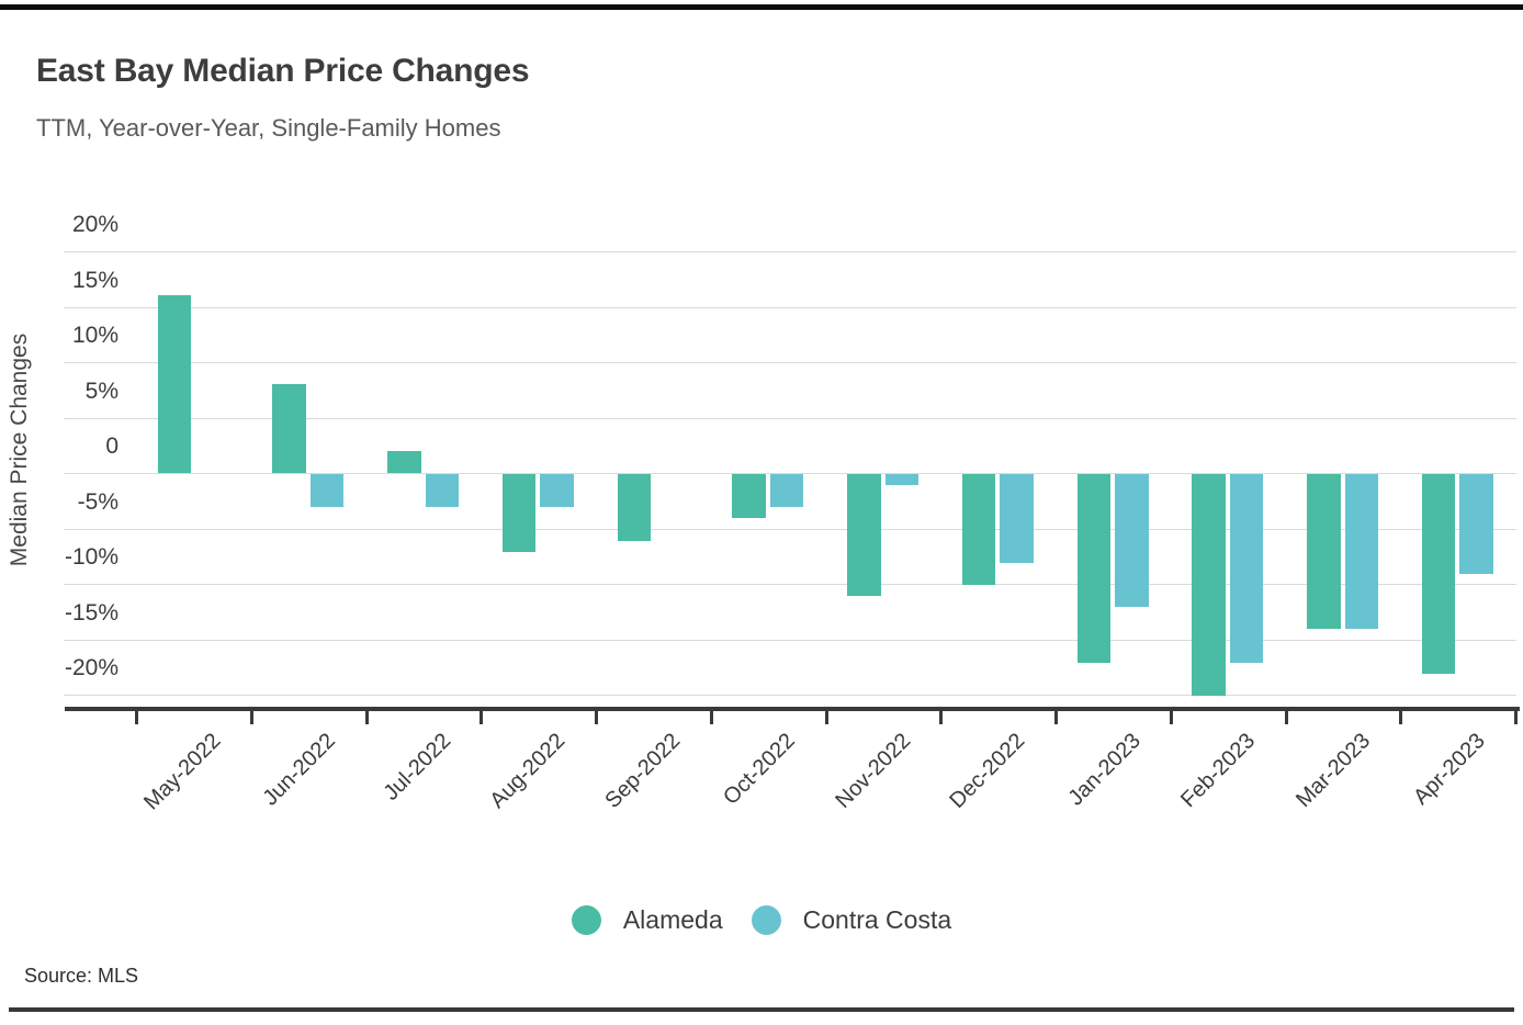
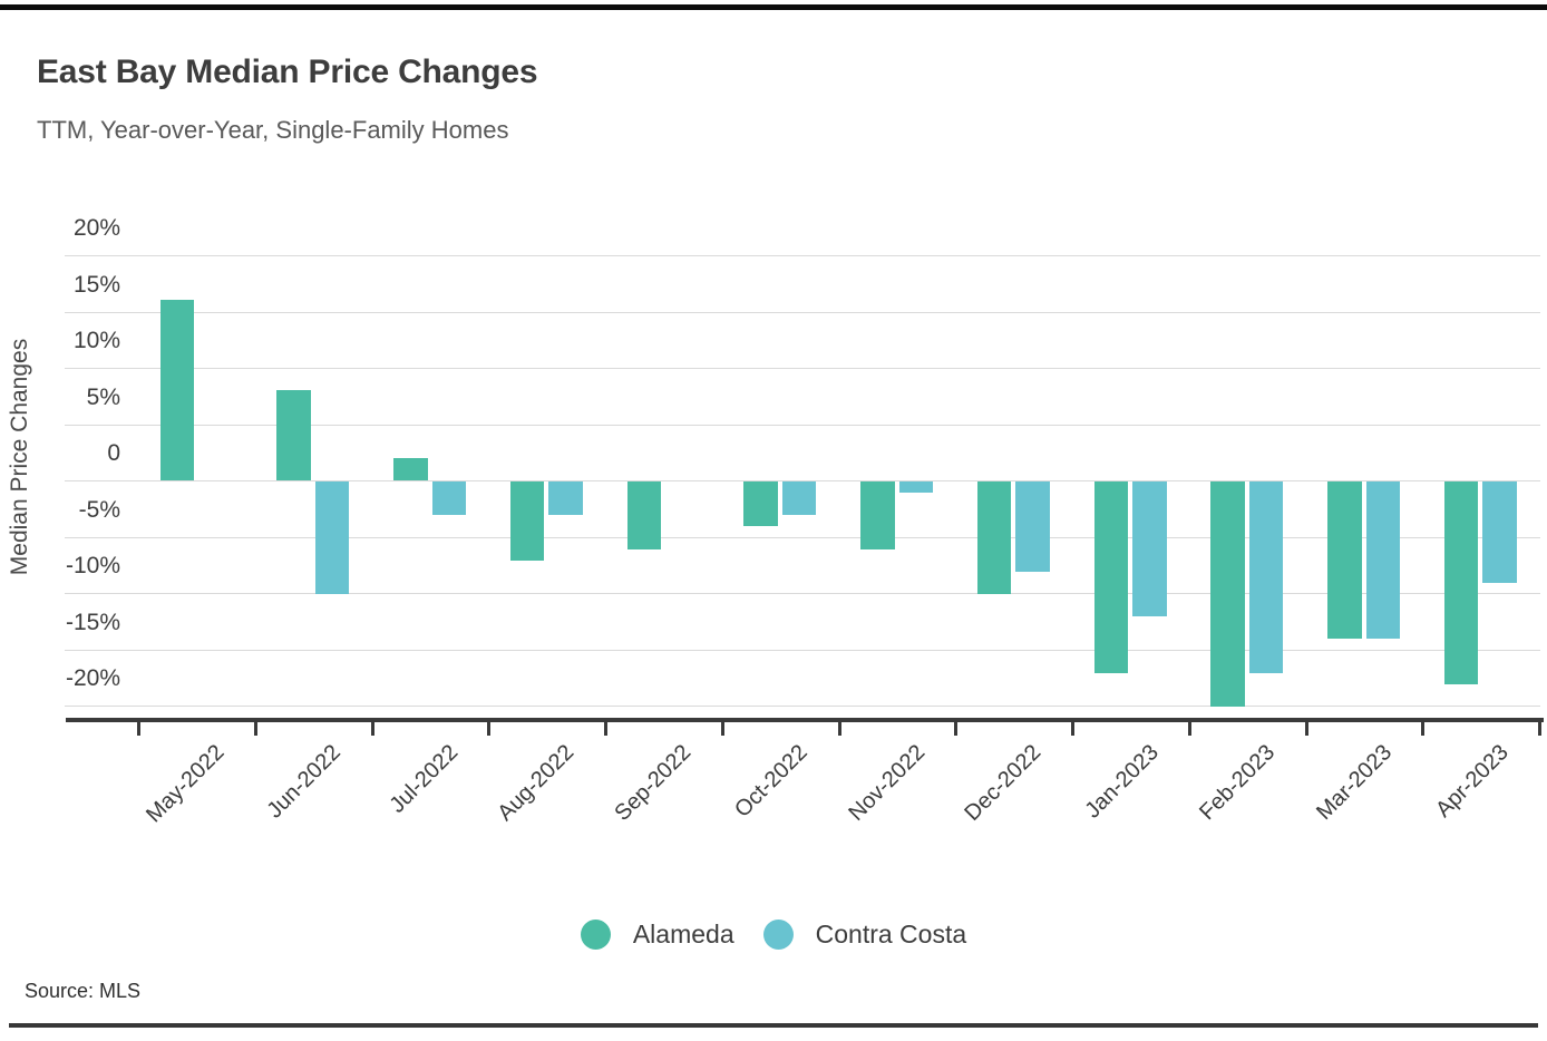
Contra Costa/Jun-2022: -3% -> -10%
Alameda/Nov-2022: -11% -> -6%
